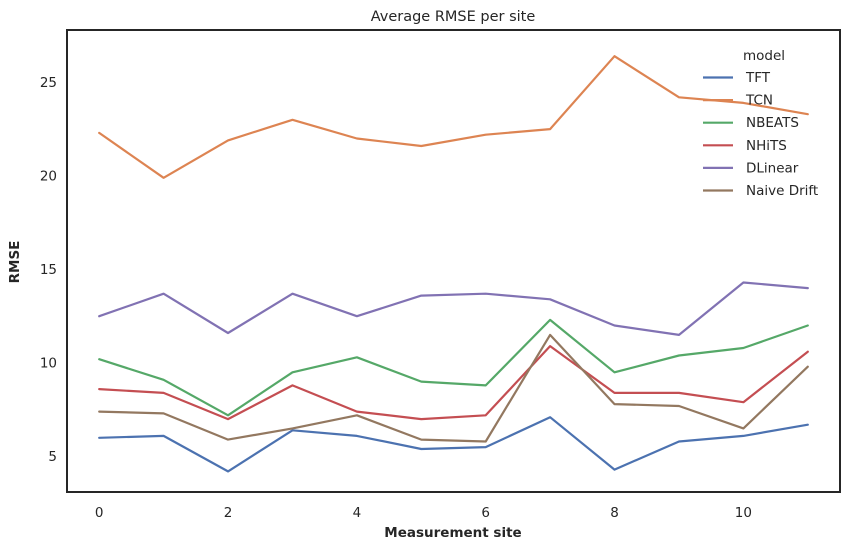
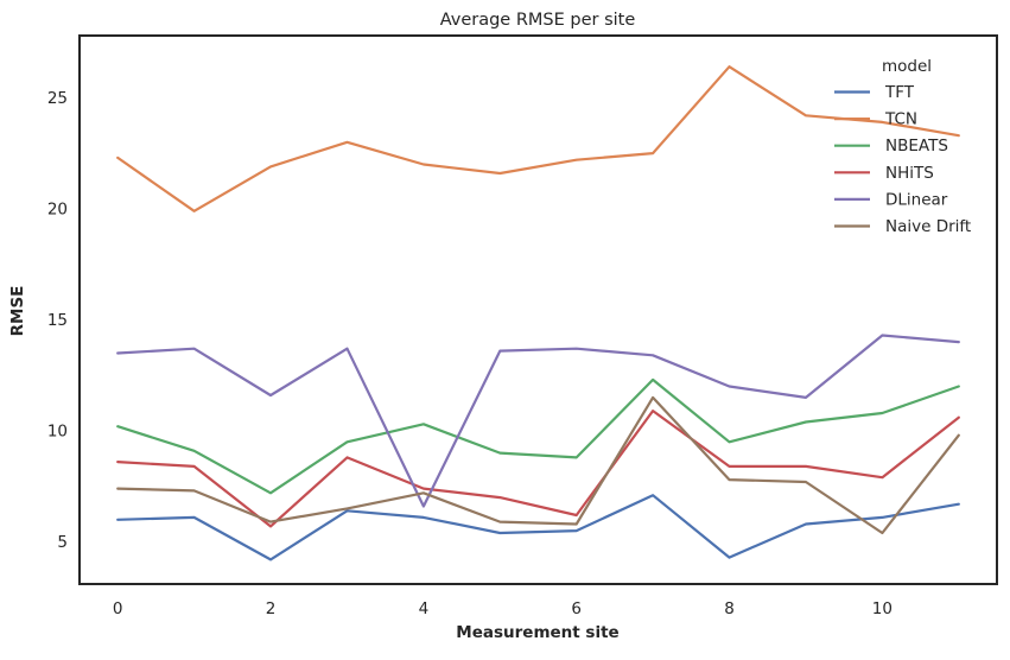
DLinear/0: 12.5 -> 13.5
NHiTS/2: 7.0 -> 5.7
DLinear/4: 12.5 -> 6.6
NHiTS/6: 7.2 -> 6.2
Naive Drift/10: 6.5 -> 5.4
